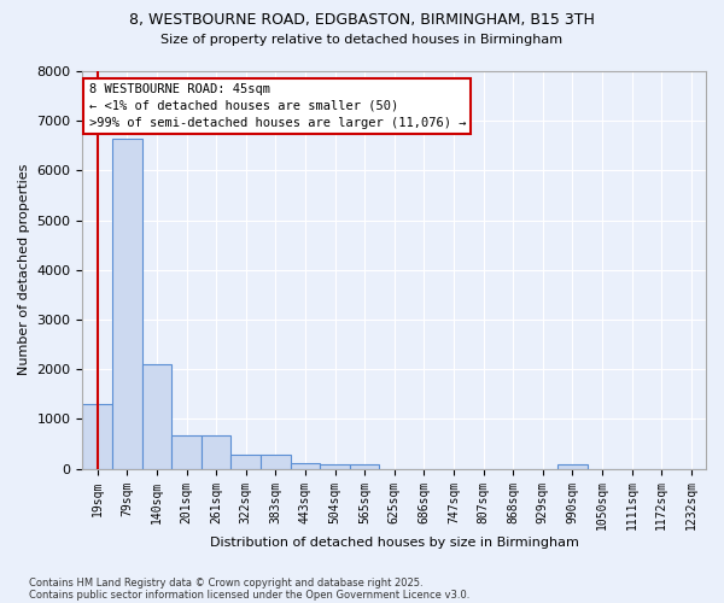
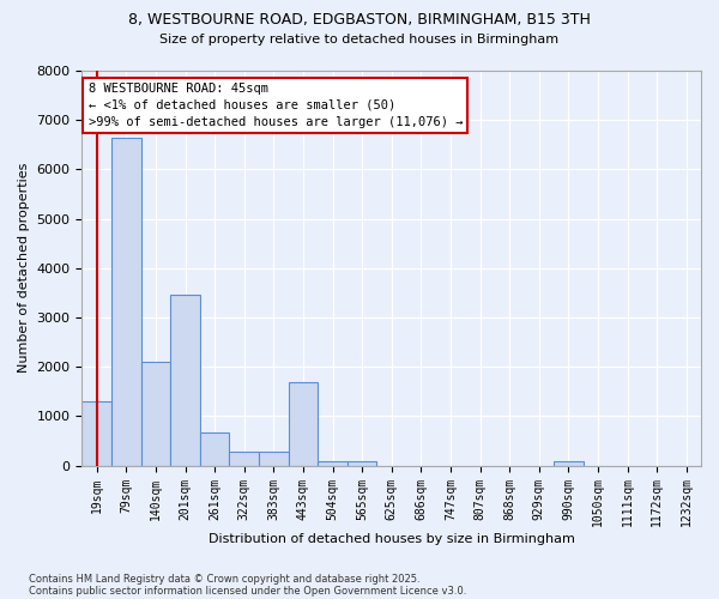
201sqm: 680 -> 3450
443sqm: 120 -> 1700
